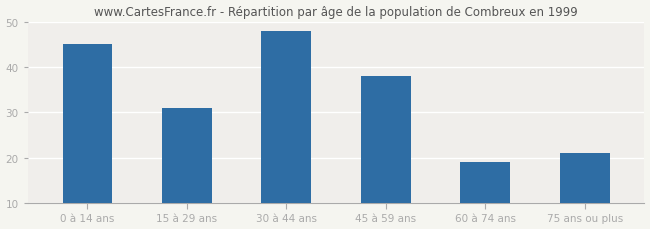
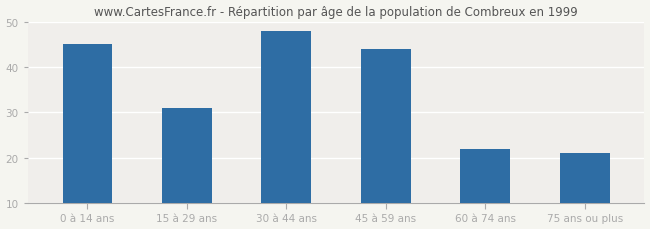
45 à 59 ans: 38 -> 44
60 à 74 ans: 19 -> 22
